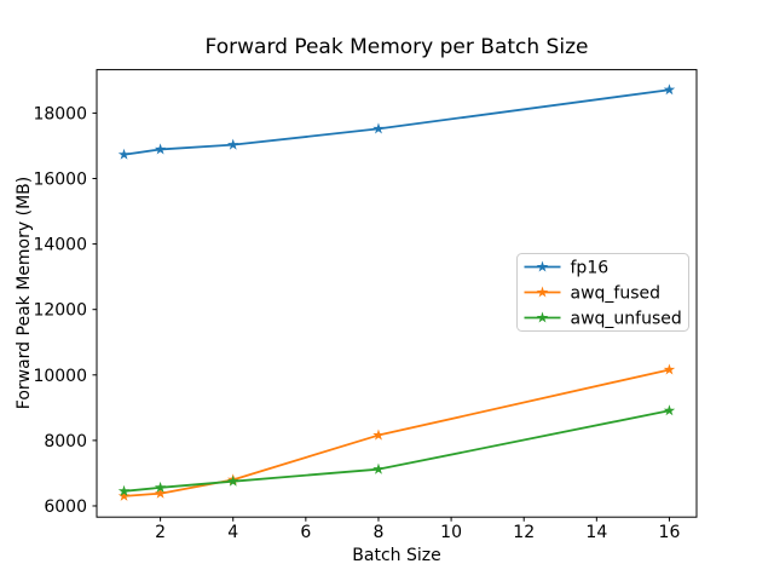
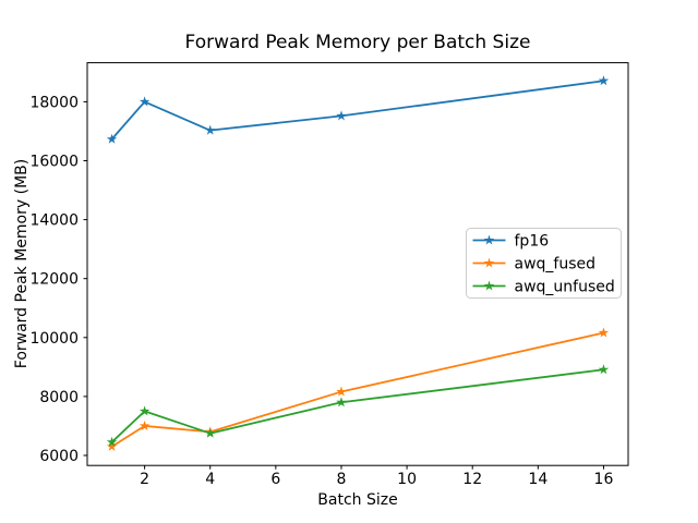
fp16/2: 16900 -> 18000
awq_fused/2: 6400 -> 7000
awq_unfused/2: 6600 -> 7500
awq_unfused/8: 7100 -> 7800
